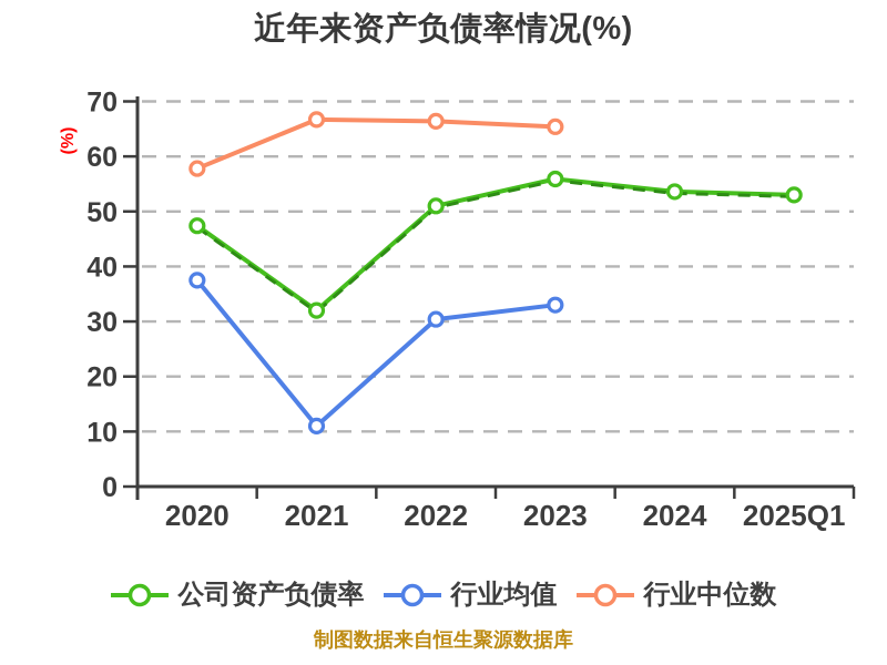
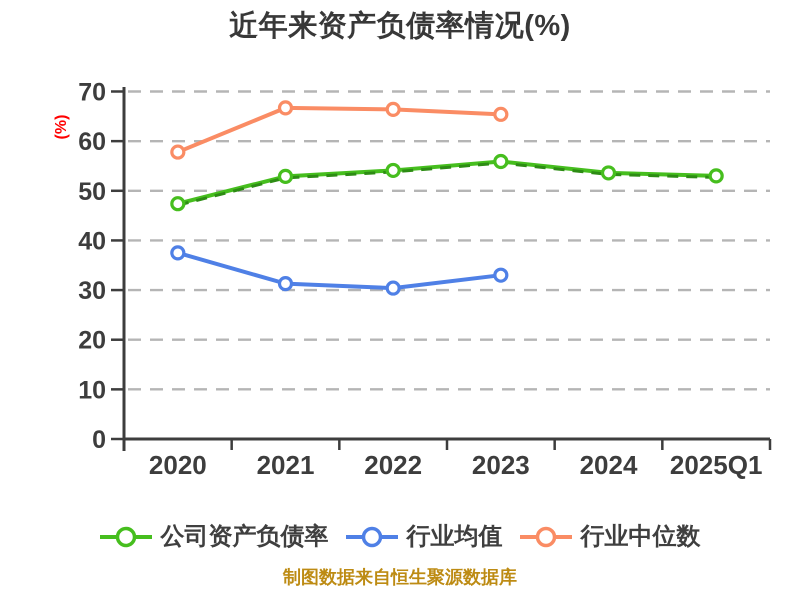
公司资产负债率/2021: 32 -> 53
行业均值/2021: 11 -> 31
公司资产负债率/2022: 51 -> 54
